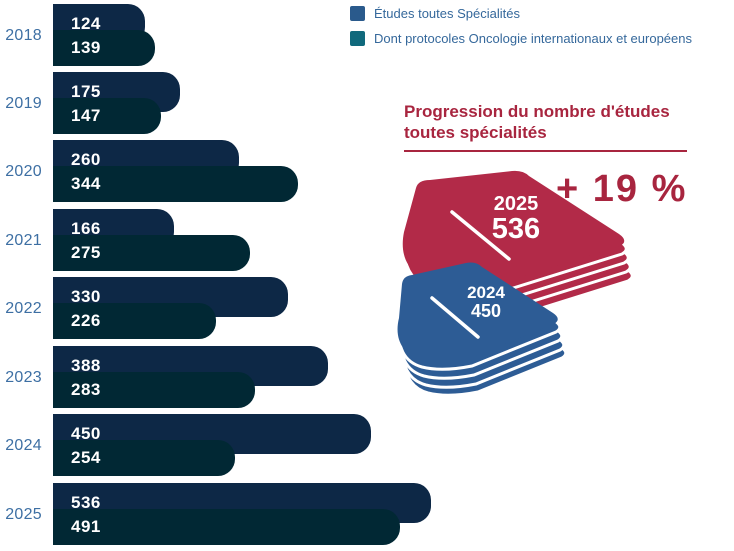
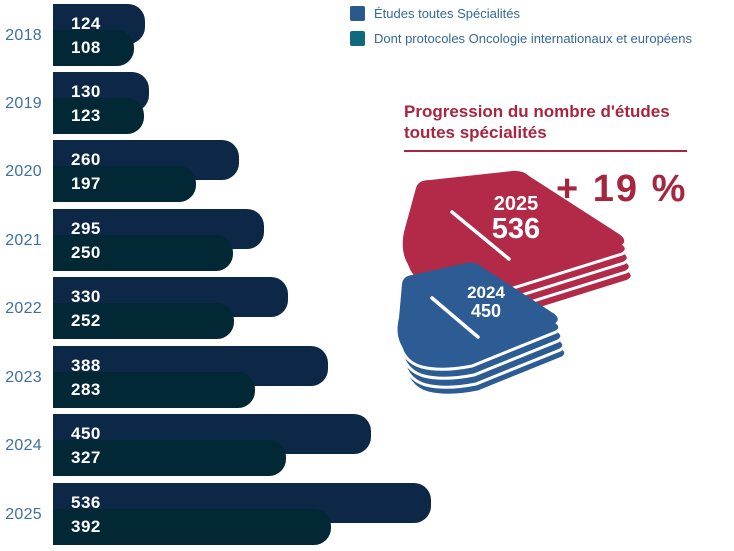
Dont protocoles Oncologie internationaux et européens/2018: 139 -> 108
Études toutes Spécialités/2019: 175 -> 130
Dont protocoles Oncologie internationaux et européens/2019: 147 -> 123
Dont protocoles Oncologie internationaux et européens/2020: 344 -> 197
Études toutes Spécialités/2021: 166 -> 295
Dont protocoles Oncologie internationaux et européens/2021: 275 -> 250
Dont protocoles Oncologie internationaux et européens/2022: 226 -> 252
Dont protocoles Oncologie internationaux et européens/2024: 254 -> 327
Dont protocoles Oncologie internationaux et européens/2025: 491 -> 392
